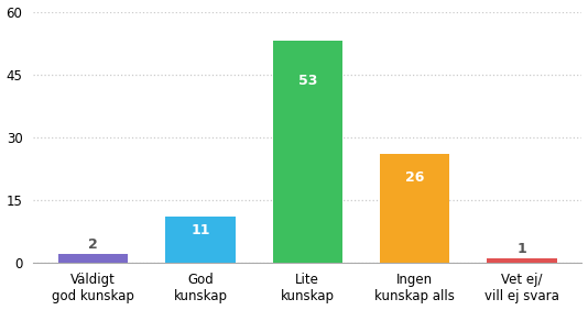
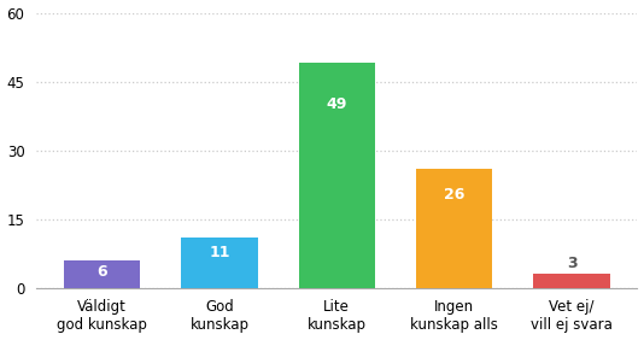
Väldigt god kunskap: 2 -> 6
Lite kunskap: 53 -> 49
Vet ej/ vill ej svara: 1 -> 3
